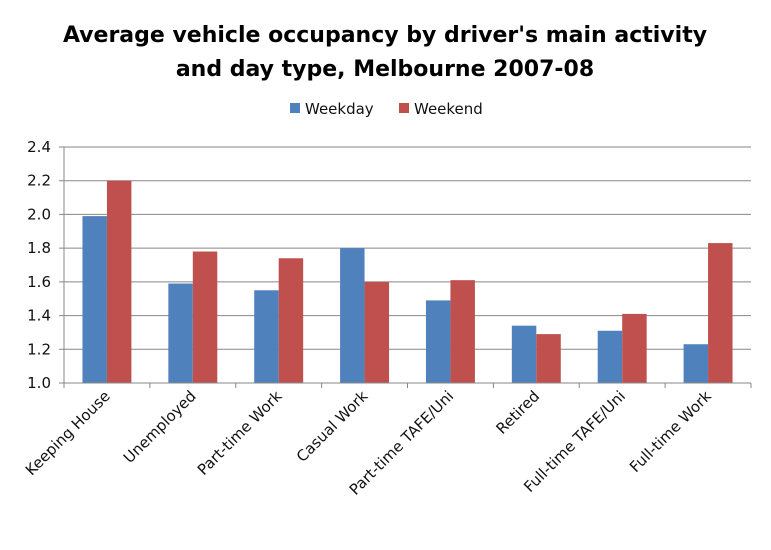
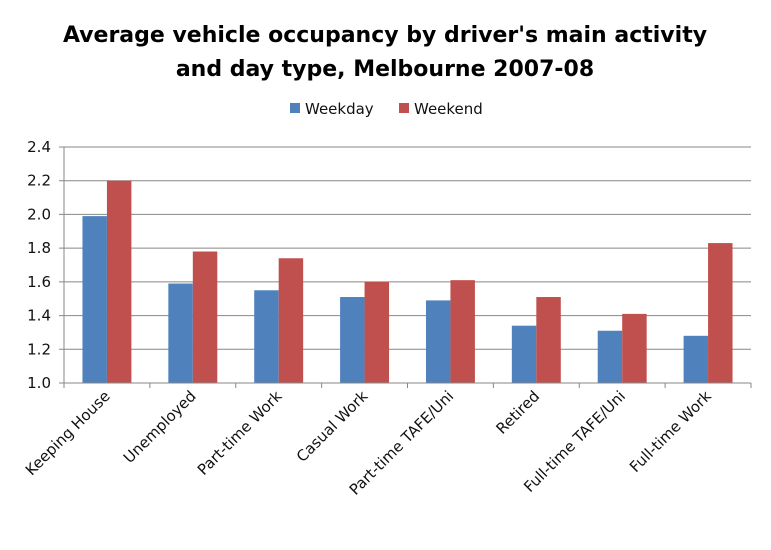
Weekday/Casual Work: 1.80 -> 1.51
Weekend/Retired: 1.29 -> 1.51
Weekday/Full-time Work: 1.23 -> 1.28
